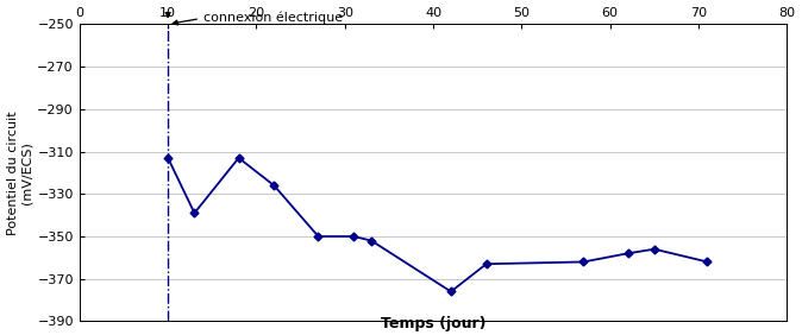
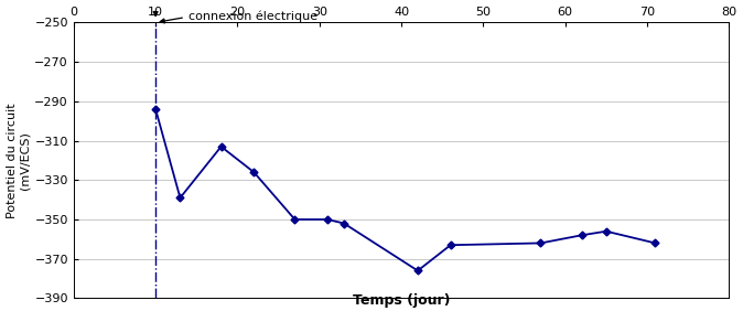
10: -313 -> -294
